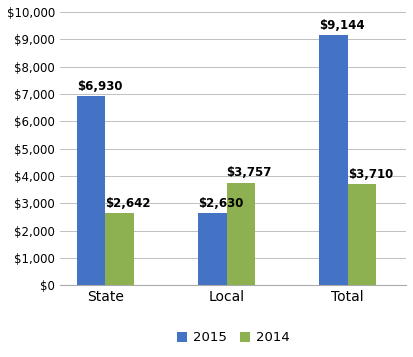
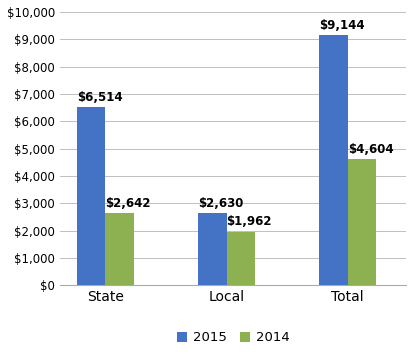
2015/State: $6,930 -> $6,514
2014/Local: $3,757 -> $1,962
2014/Total: $3,710 -> $4,604
